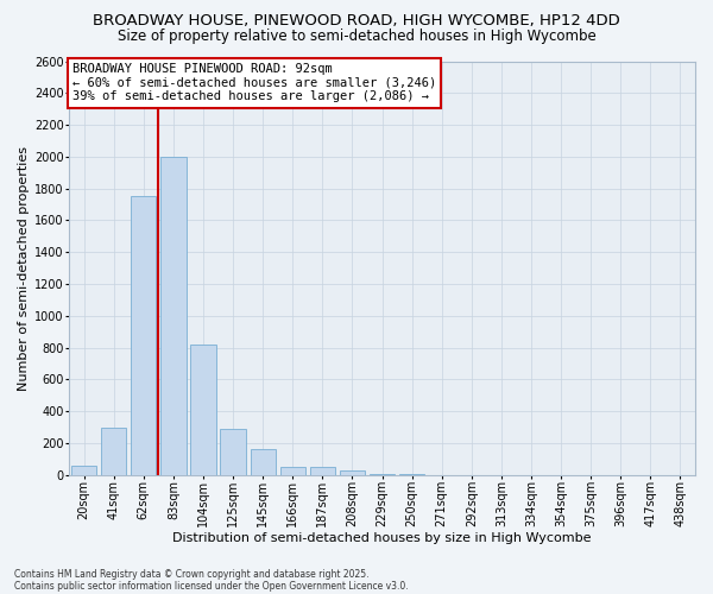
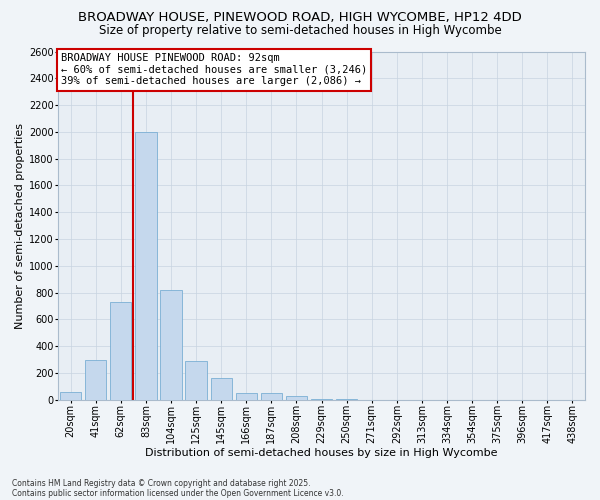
62sqm: 1750 -> 730
